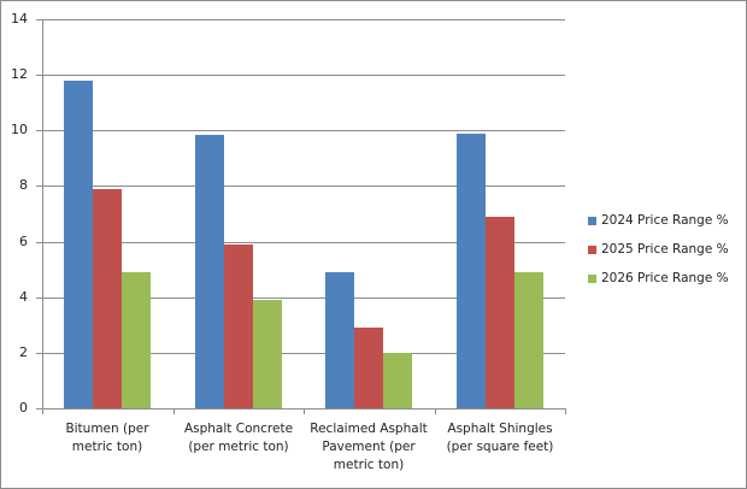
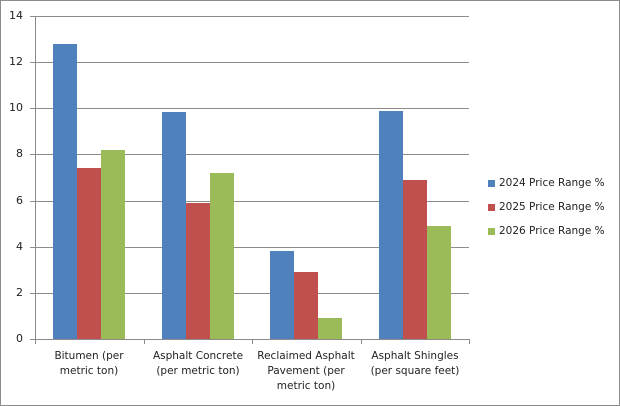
2024 Price Range %/Bitumen (per metric ton): 11.8 -> 12.8
2025 Price Range %/Bitumen (per metric ton): 7.9 -> 7.4
2026 Price Range %/Bitumen (per metric ton): 4.9 -> 8.2
2026 Price Range %/Asphalt Concrete (per metric ton): 3.9 -> 7.2
2024 Price Range %/Reclaimed Asphalt Pavement (per metric ton): 4.9 -> 3.8
2026 Price Range %/Reclaimed Asphalt Pavement (per metric ton): 2.0 -> 0.9
